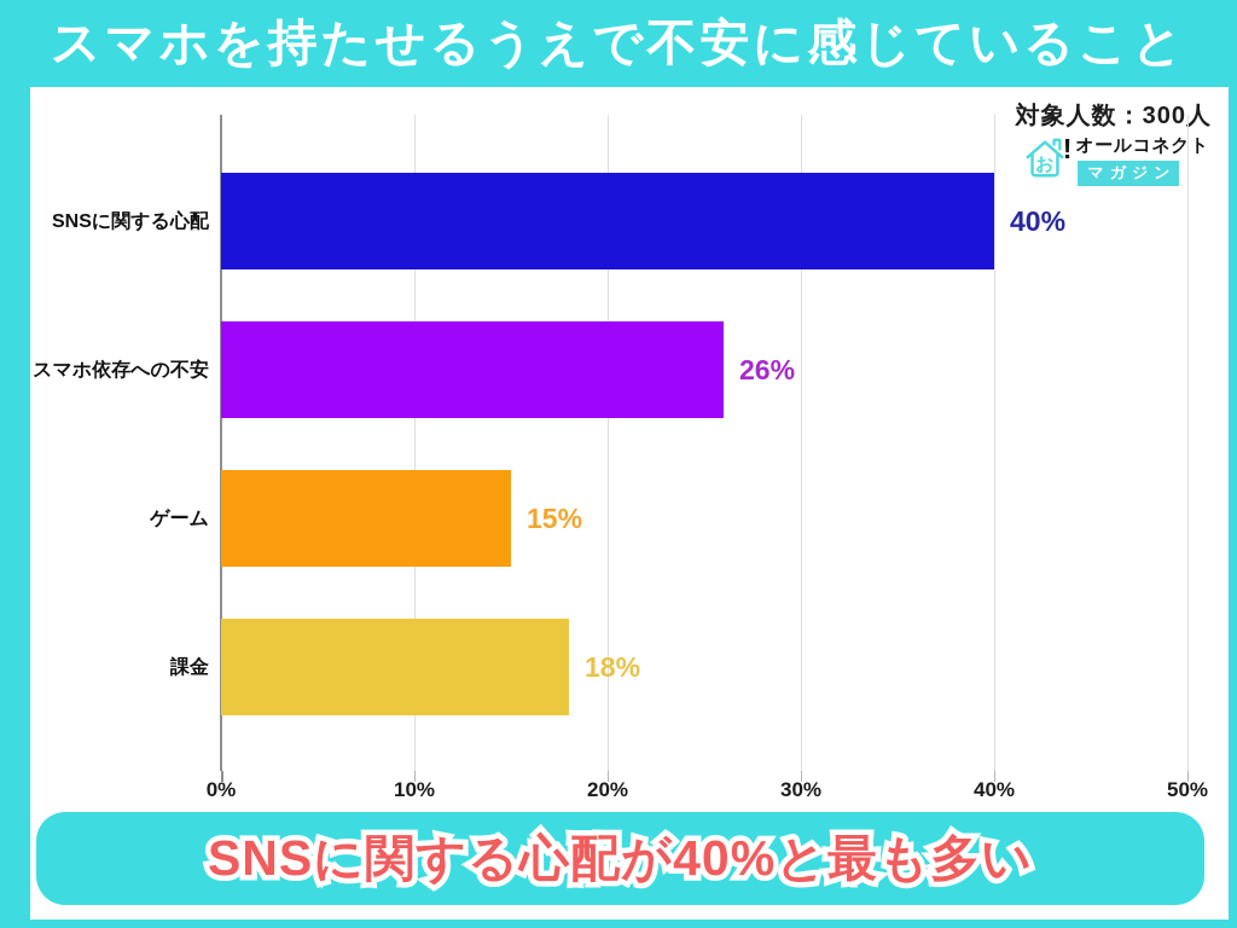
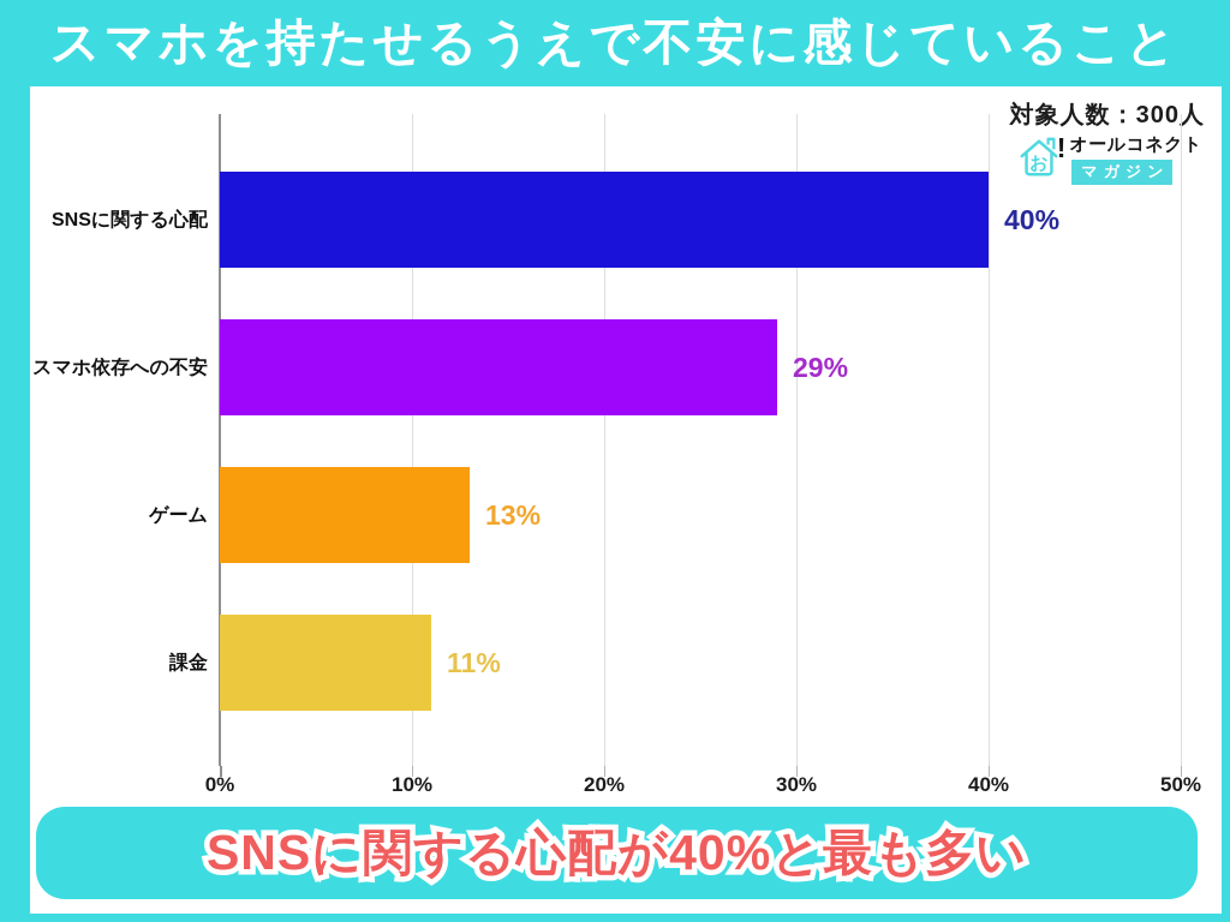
スマホ依存への不安: 26% -> 29%
ゲーム: 15% -> 13%
課金: 18% -> 11%
